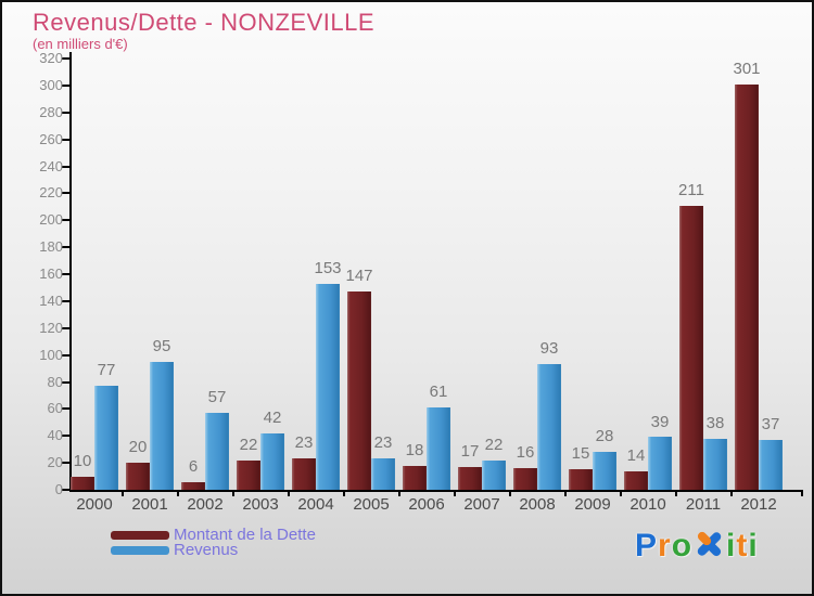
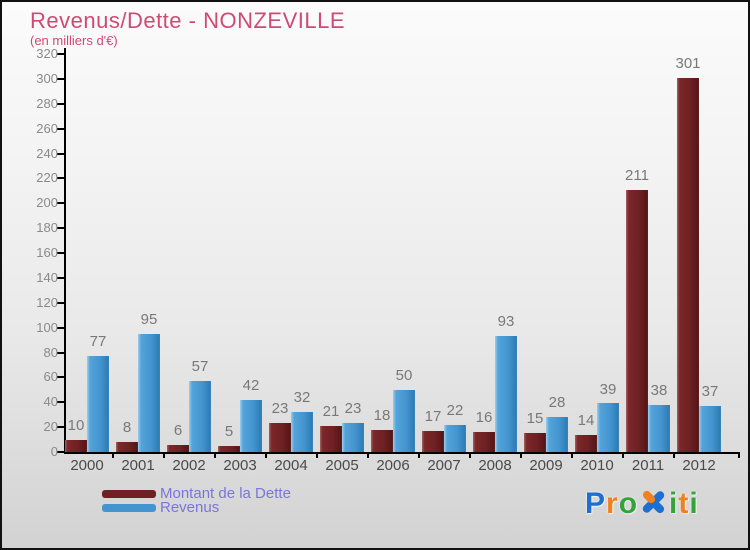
Montant de la Dette/2001: 20 -> 8
Montant de la Dette/2003: 22 -> 5
Revenus/2004: 153 -> 32
Montant de la Dette/2005: 147 -> 21
Revenus/2006: 61 -> 50
